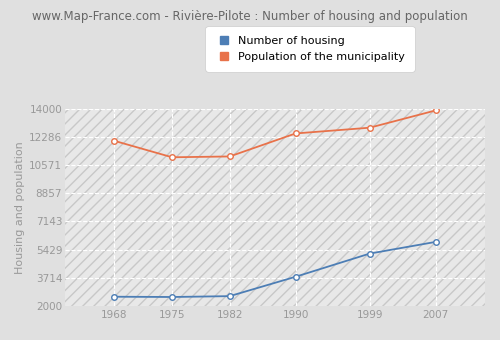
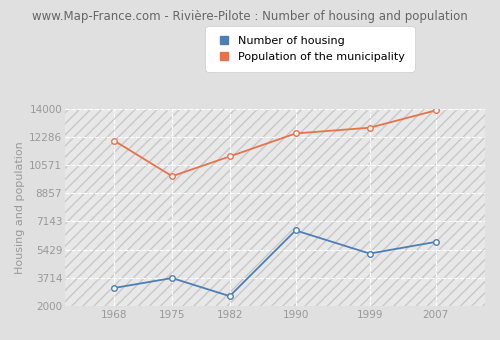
Number of housing/1968: 2600 -> 3100
Number of housing/1975: 2500 -> 3700
Population of the municipality/1975: 11000 -> 9900
Number of housing/1990: 3800 -> 6600
